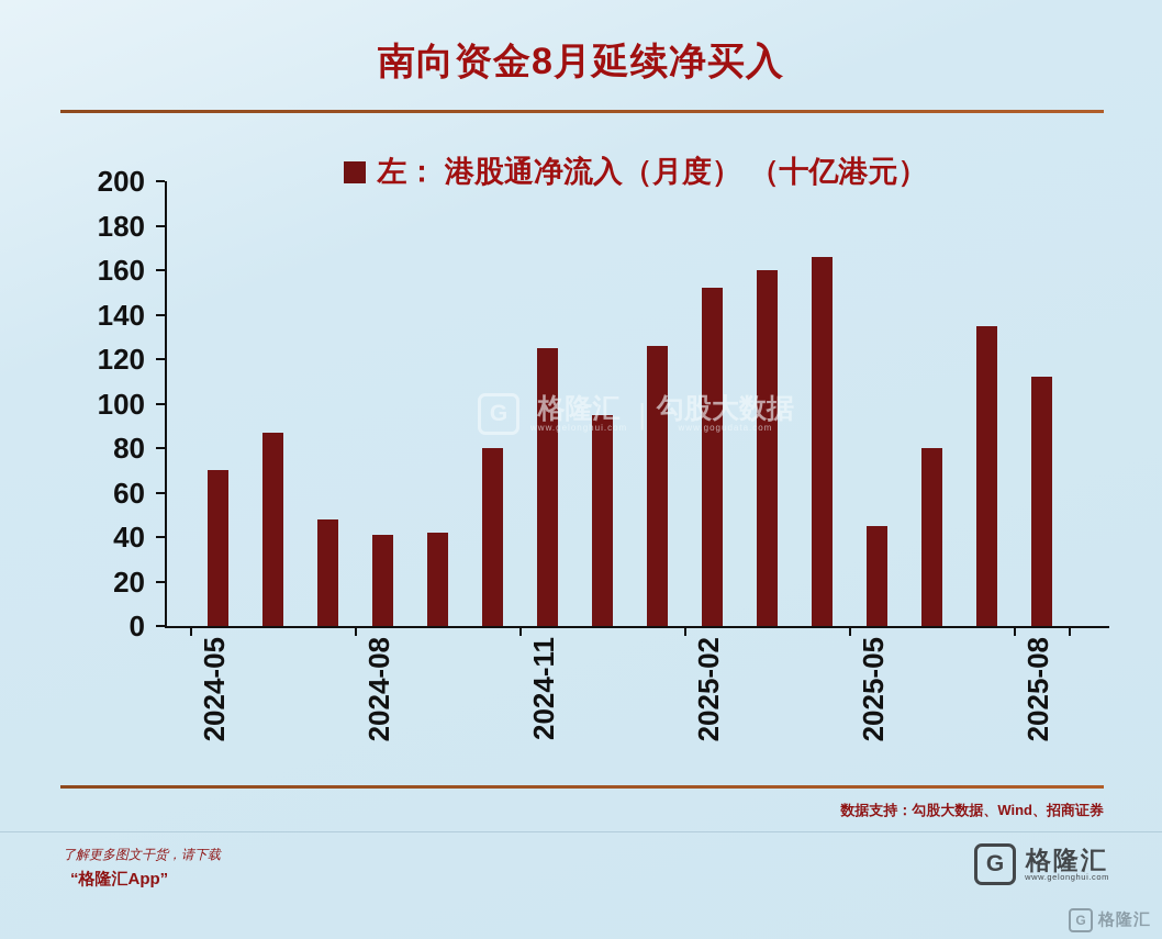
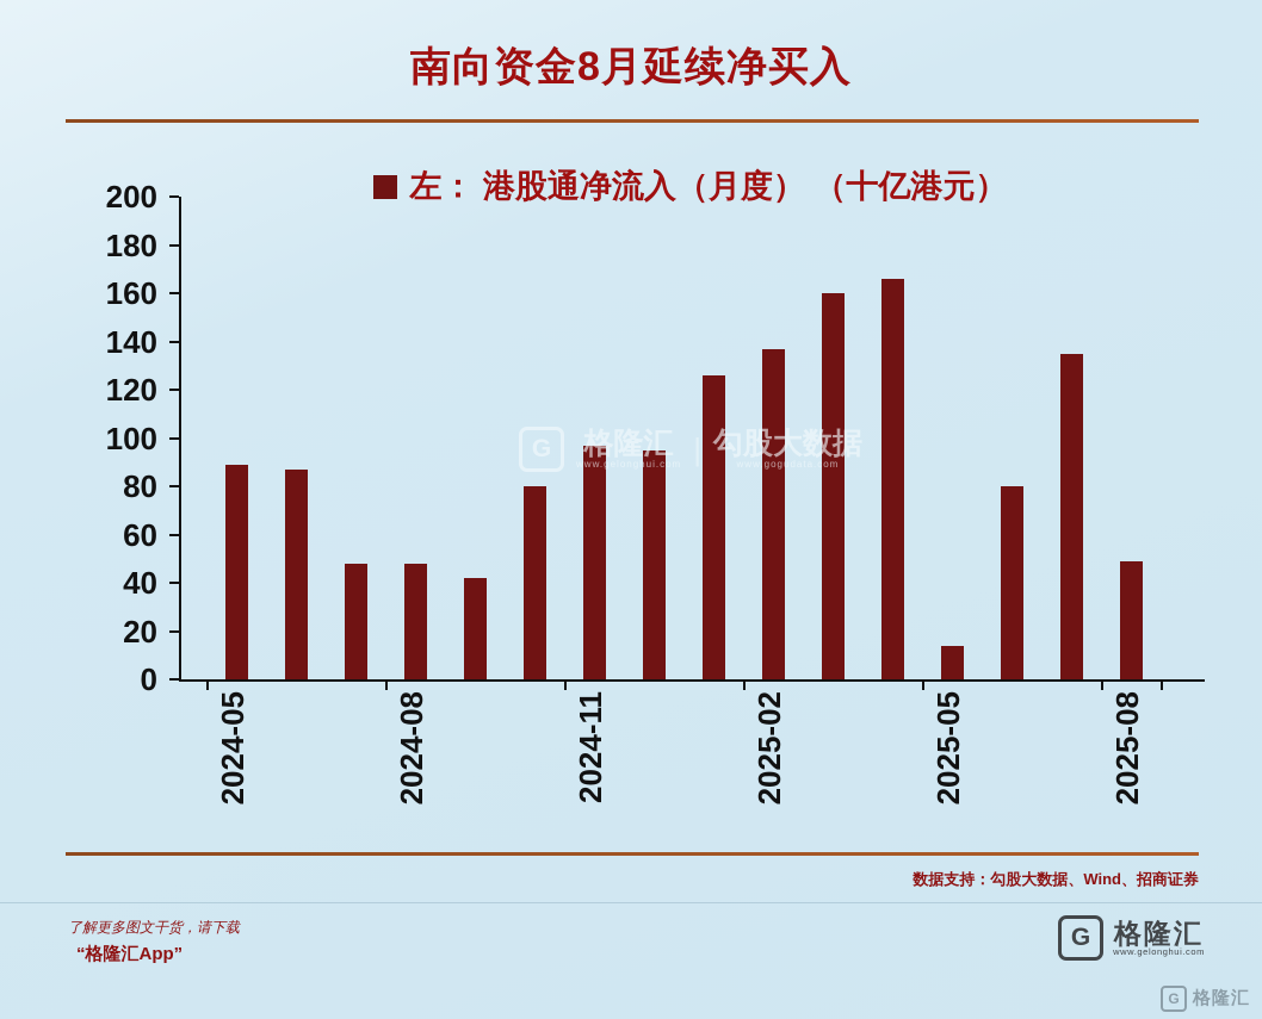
2024-05: 70 -> 89
2024-08: 41 -> 48
2024-11: 125 -> 97
2025-02: 152 -> 137
2025-05: 45 -> 14
2025-08: 112 -> 49
